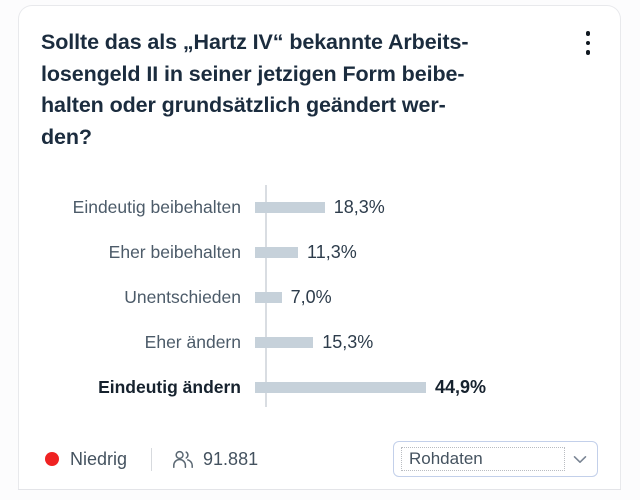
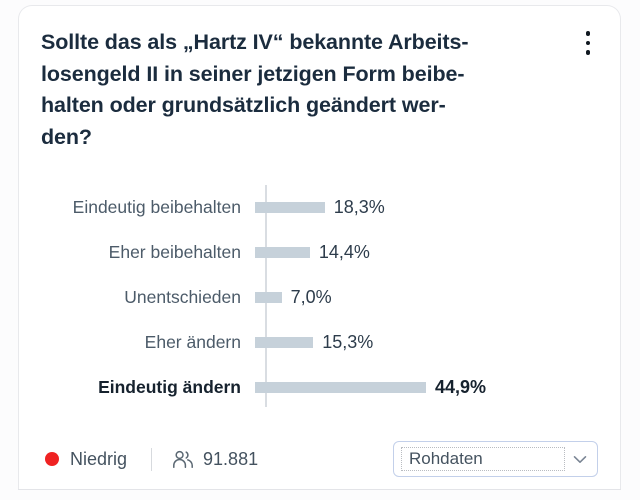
Eher beibehalten: 11,3% -> 14,4%
